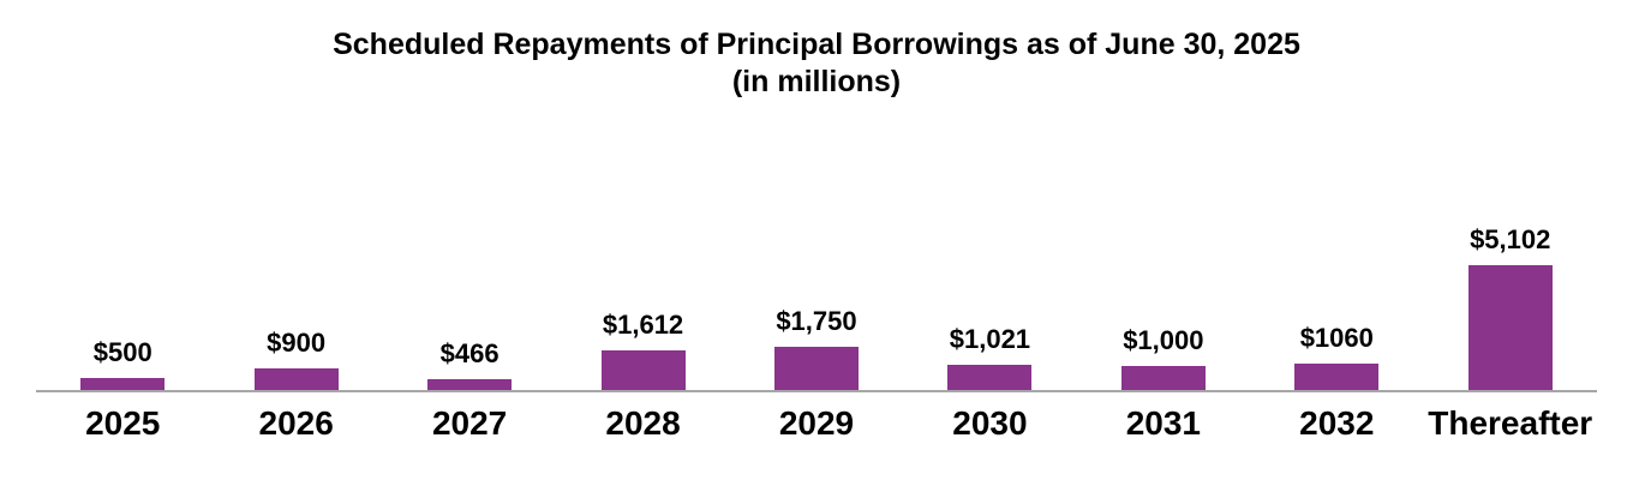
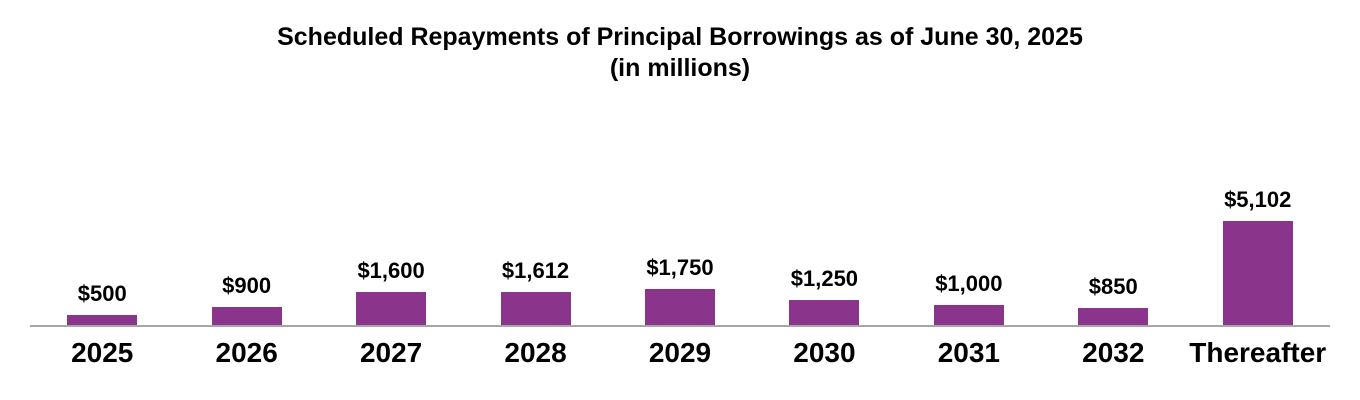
2027: $466 -> $1,600
2030: $1,021 -> $1,250
2032: $1060 -> $850
